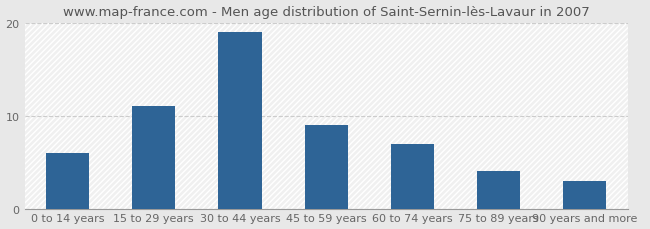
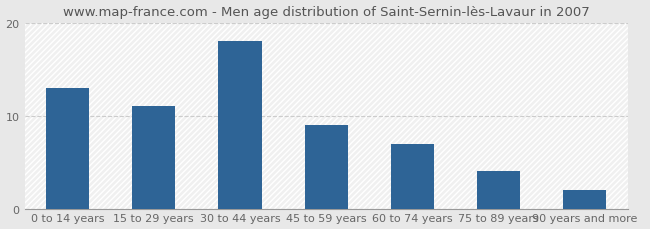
0 to 14 years: 6 -> 13
30 to 44 years: 19 -> 18
90 years and more: 3 -> 2
